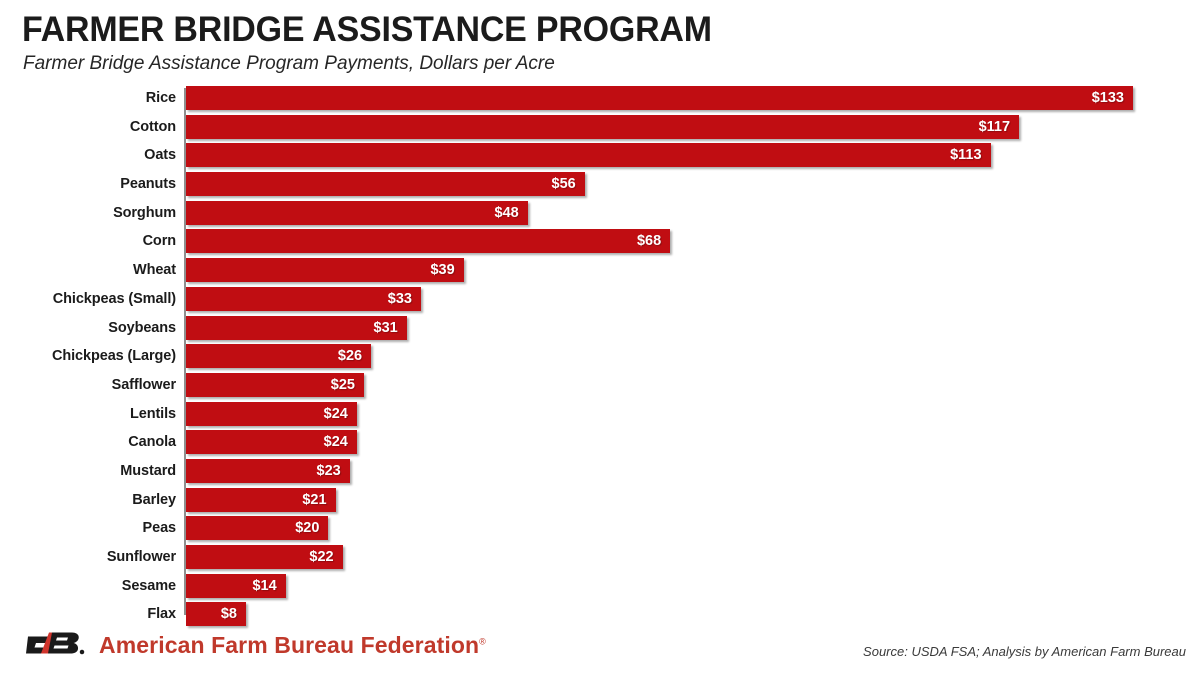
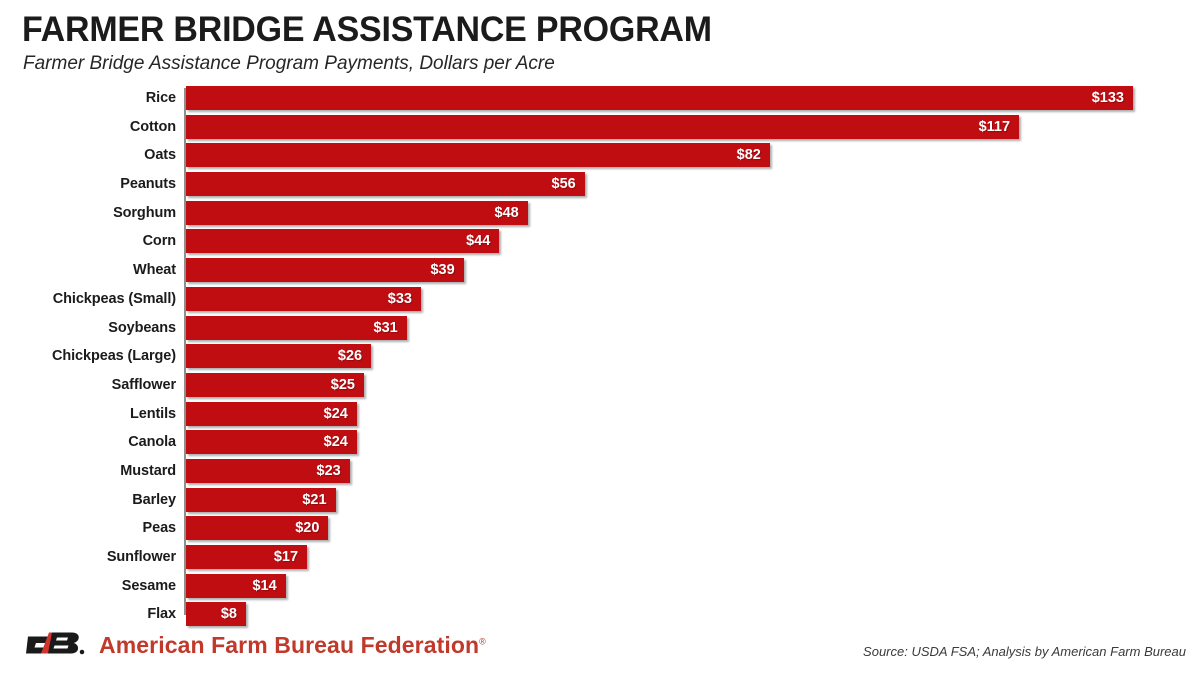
Oats: $113 -> $82
Corn: $68 -> $44
Sunflower: $22 -> $17
